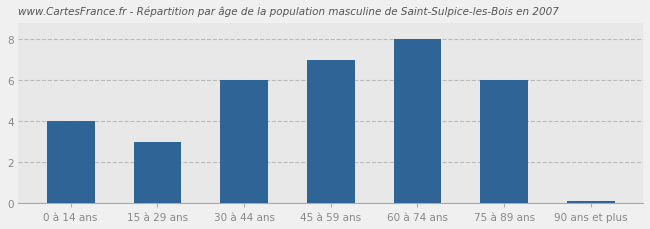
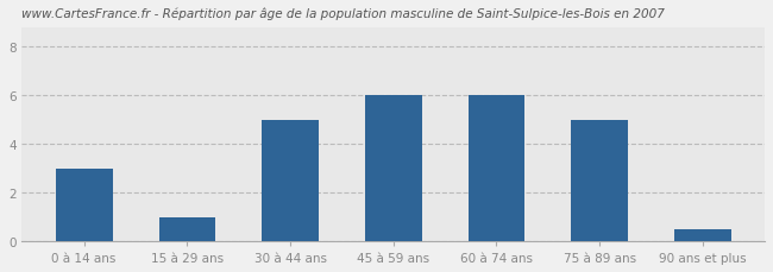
0 à 14 ans: 4.0 -> 3.0
15 à 29 ans: 3.0 -> 1.0
30 à 44 ans: 6.0 -> 5.0
45 à 59 ans: 7.0 -> 6.0
60 à 74 ans: 8.0 -> 6.0
75 à 89 ans: 6.0 -> 5.0
90 ans et plus: 0.1 -> 0.5
